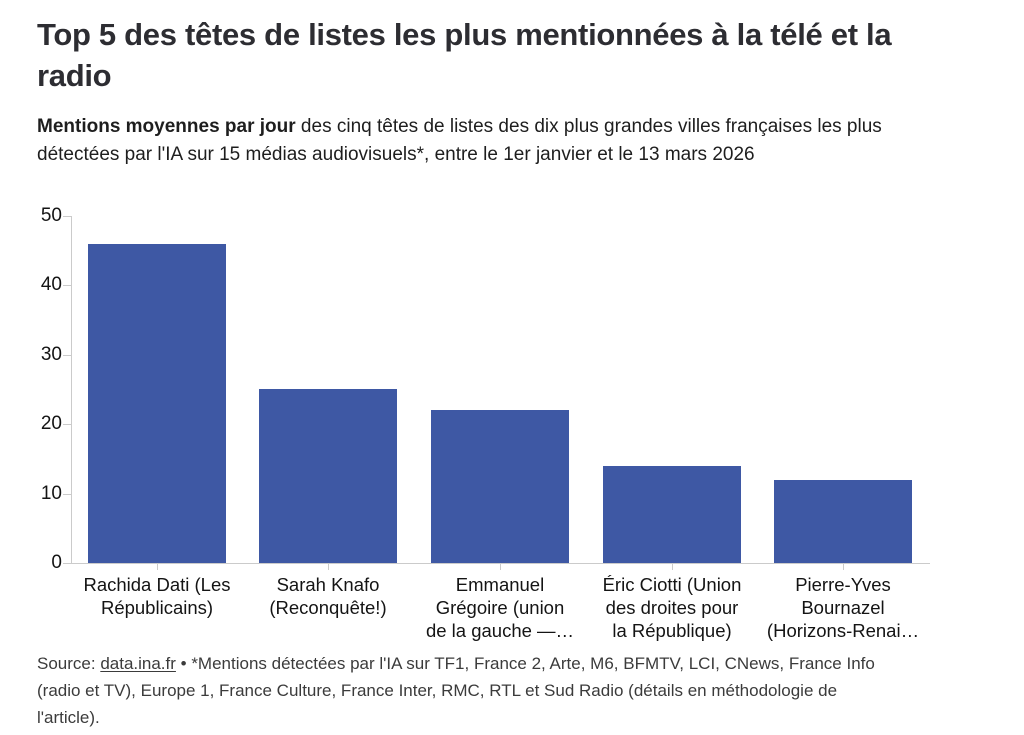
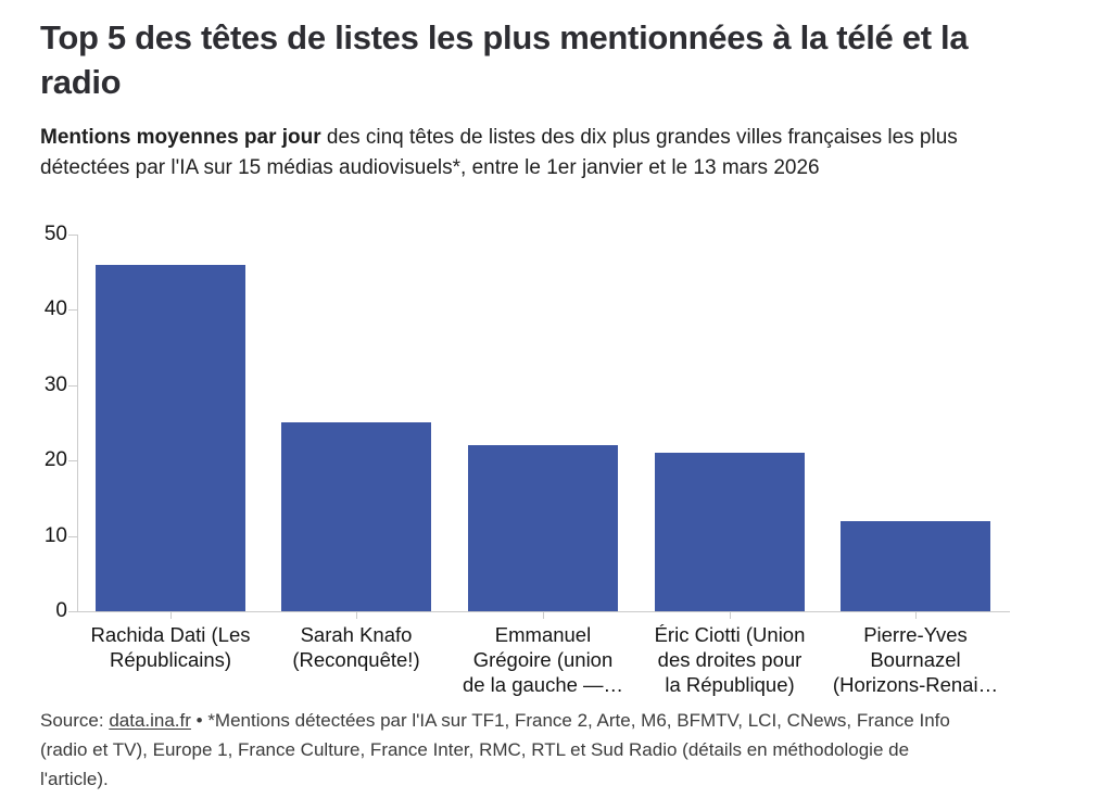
Éric Ciotti (Union des droites pour la République): 14 -> 21
